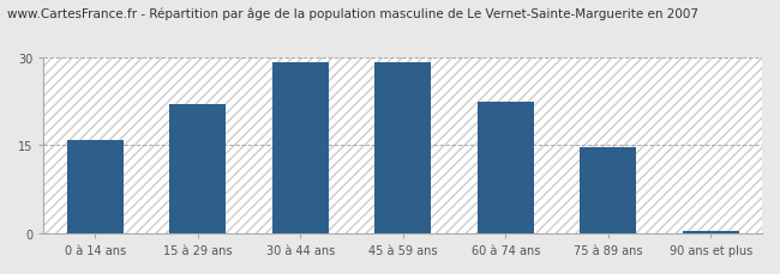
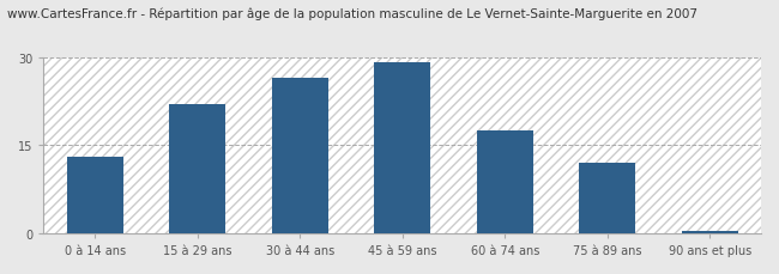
0 à 14 ans: 16.0 -> 13.0
30 à 44 ans: 29.2 -> 26.5
60 à 74 ans: 22.5 -> 17.5
75 à 89 ans: 14.7 -> 12.0
